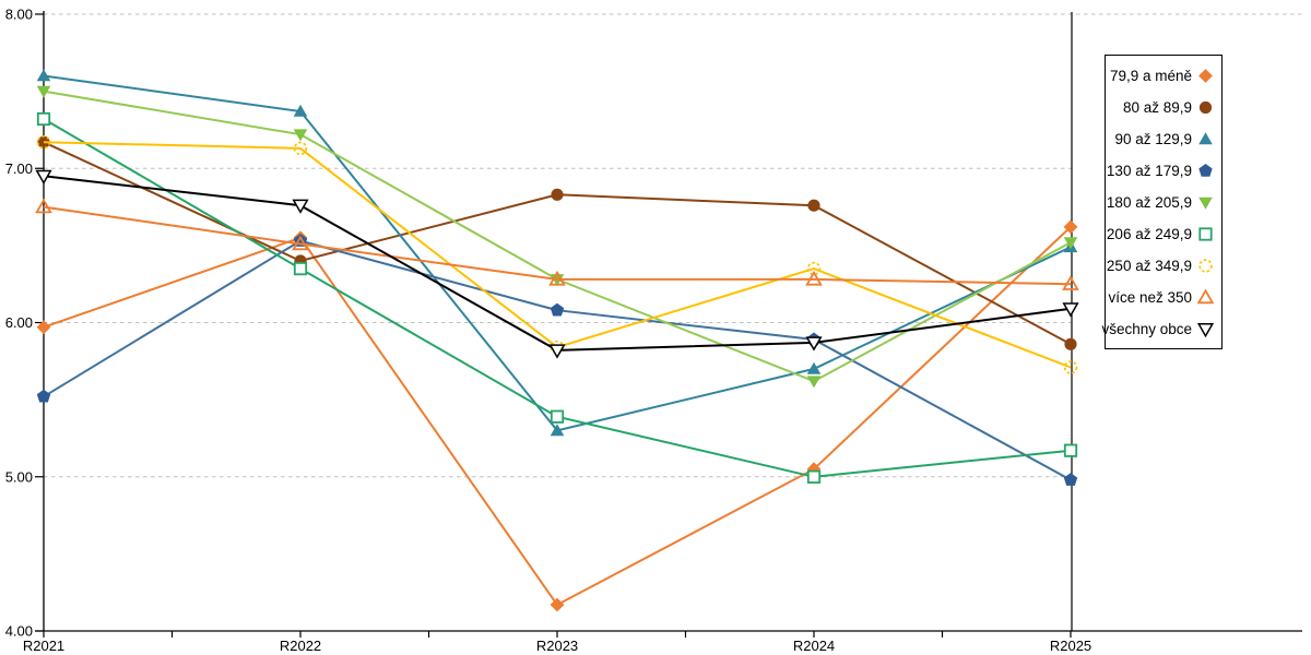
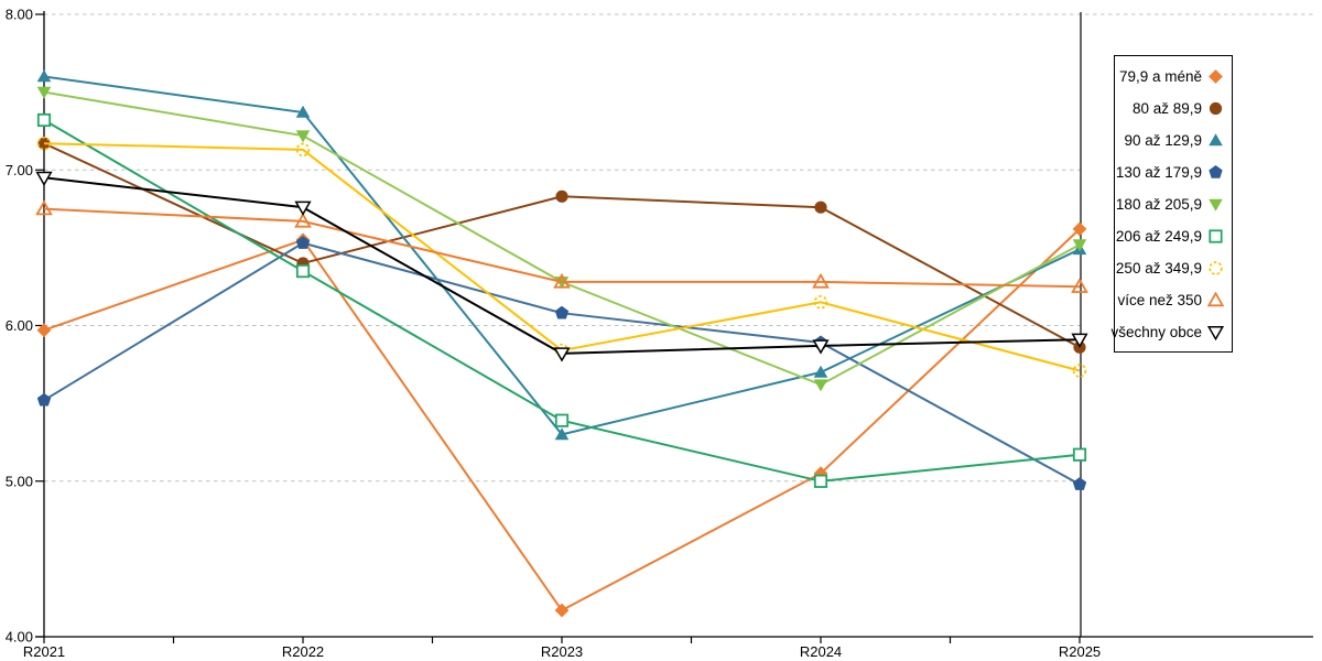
více než 350/R2022: 6.51 -> 6.67
250 až 349,9/R2024: 6.35 -> 6.15
všechny obce/R2025: 6.09 -> 5.91
